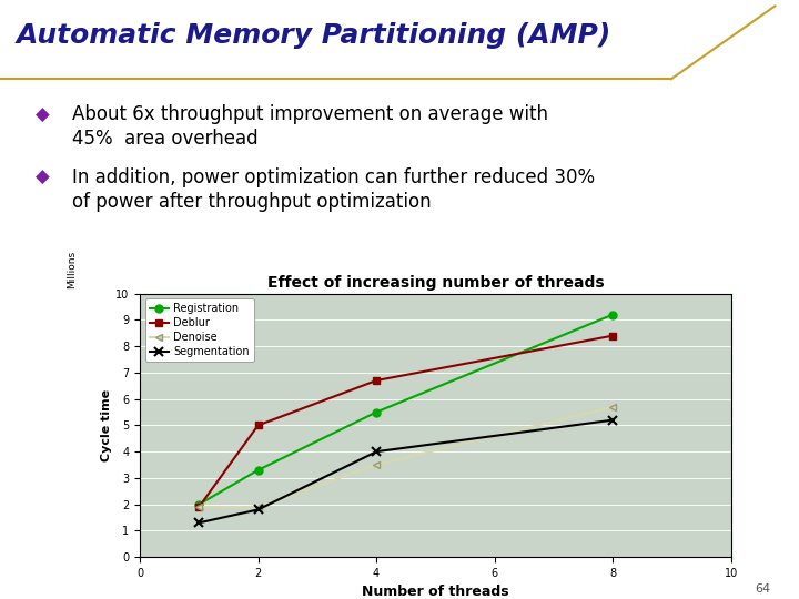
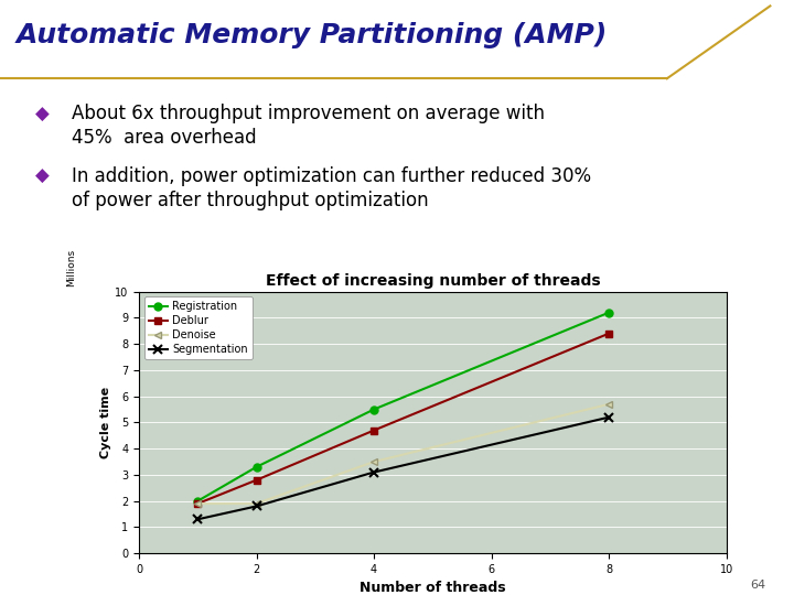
Deblur/2: 5.0 -> 2.8
Deblur/4: 6.7 -> 4.7
Segmentation/4: 4.0 -> 3.1
